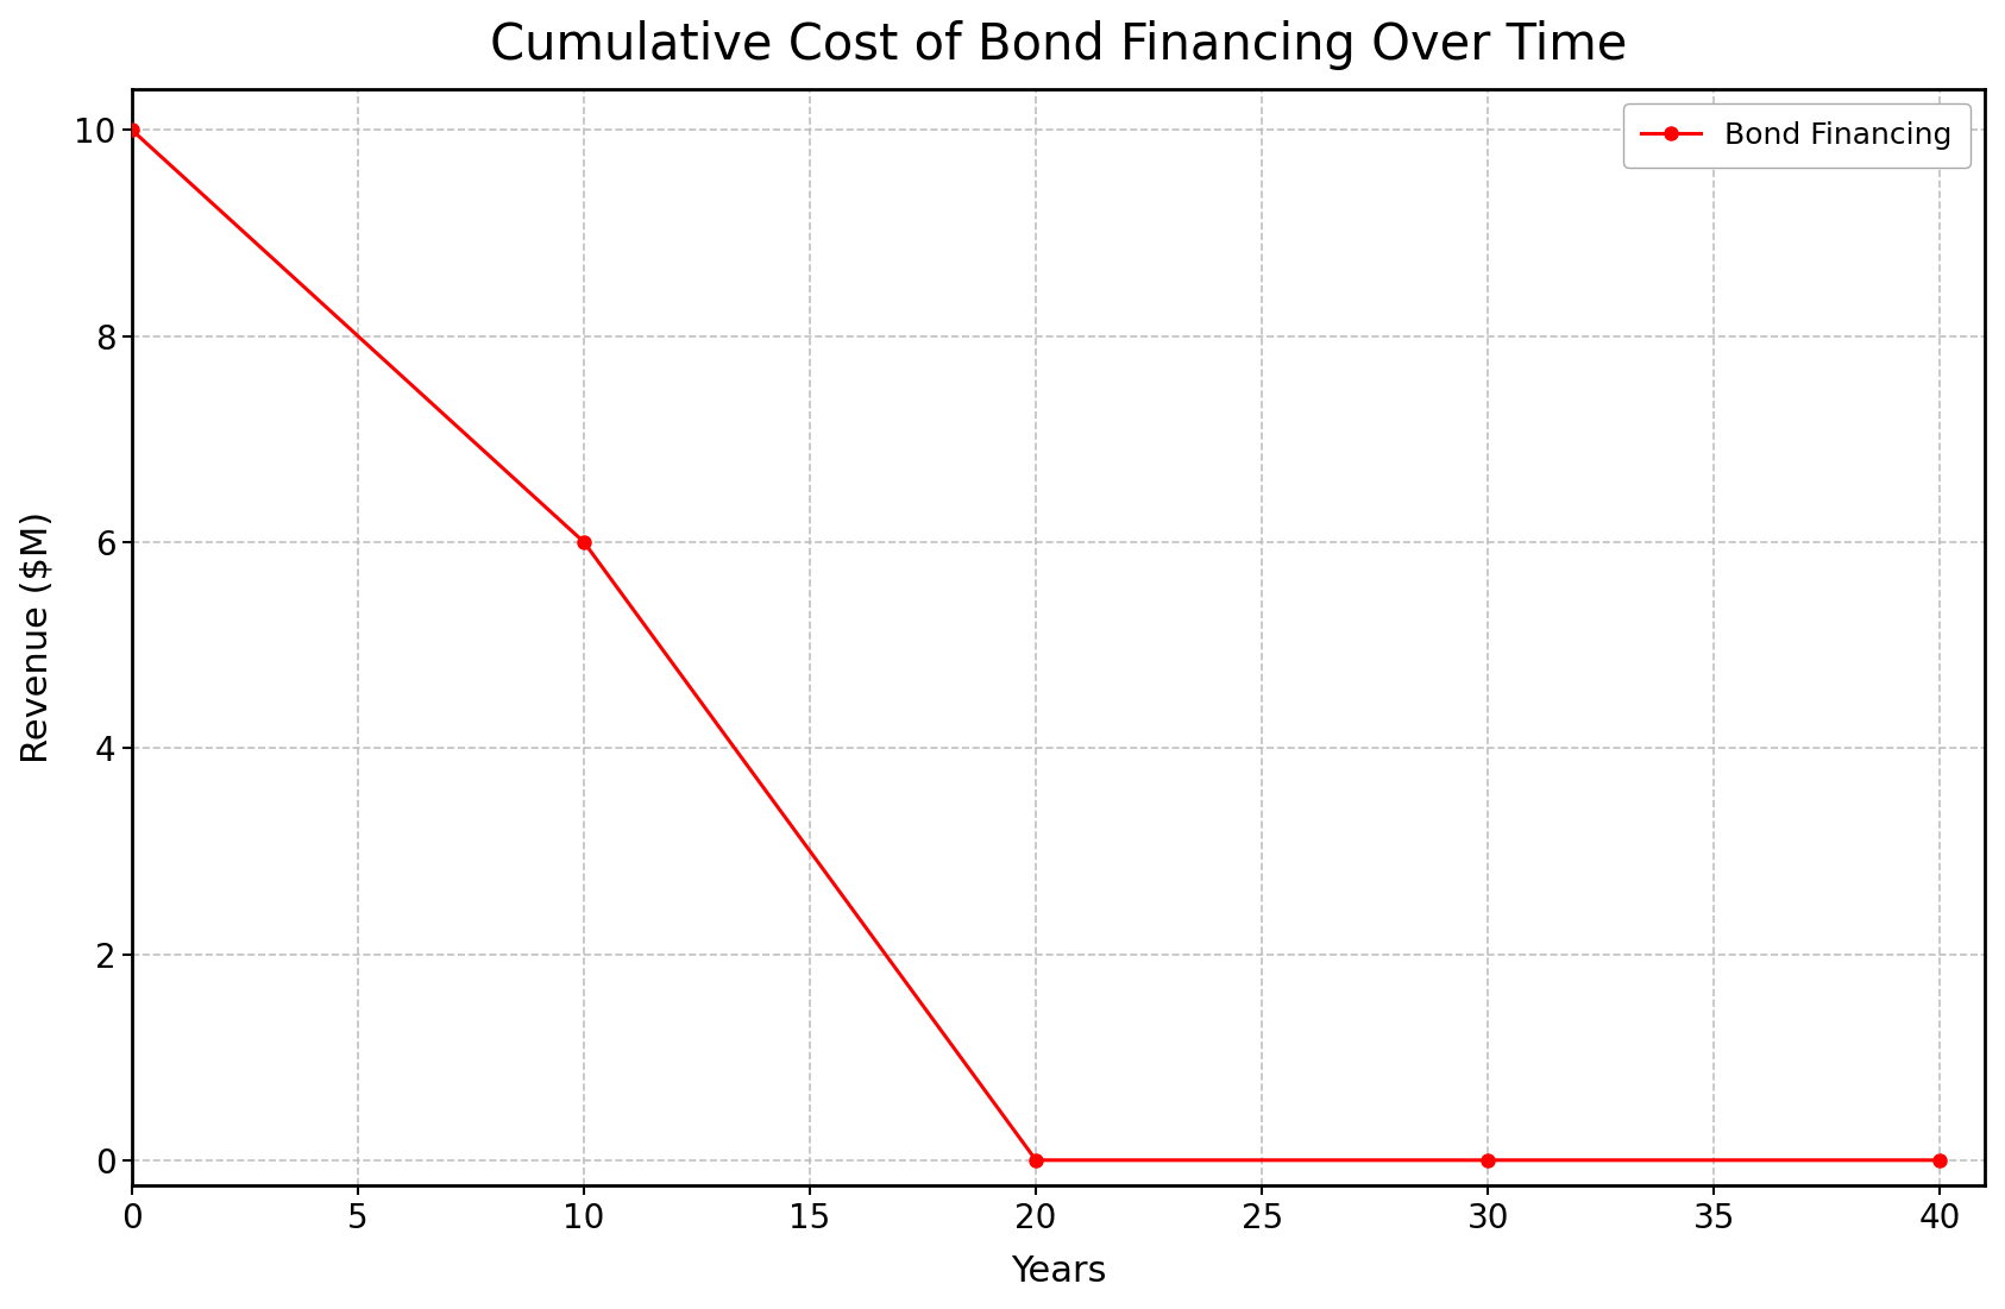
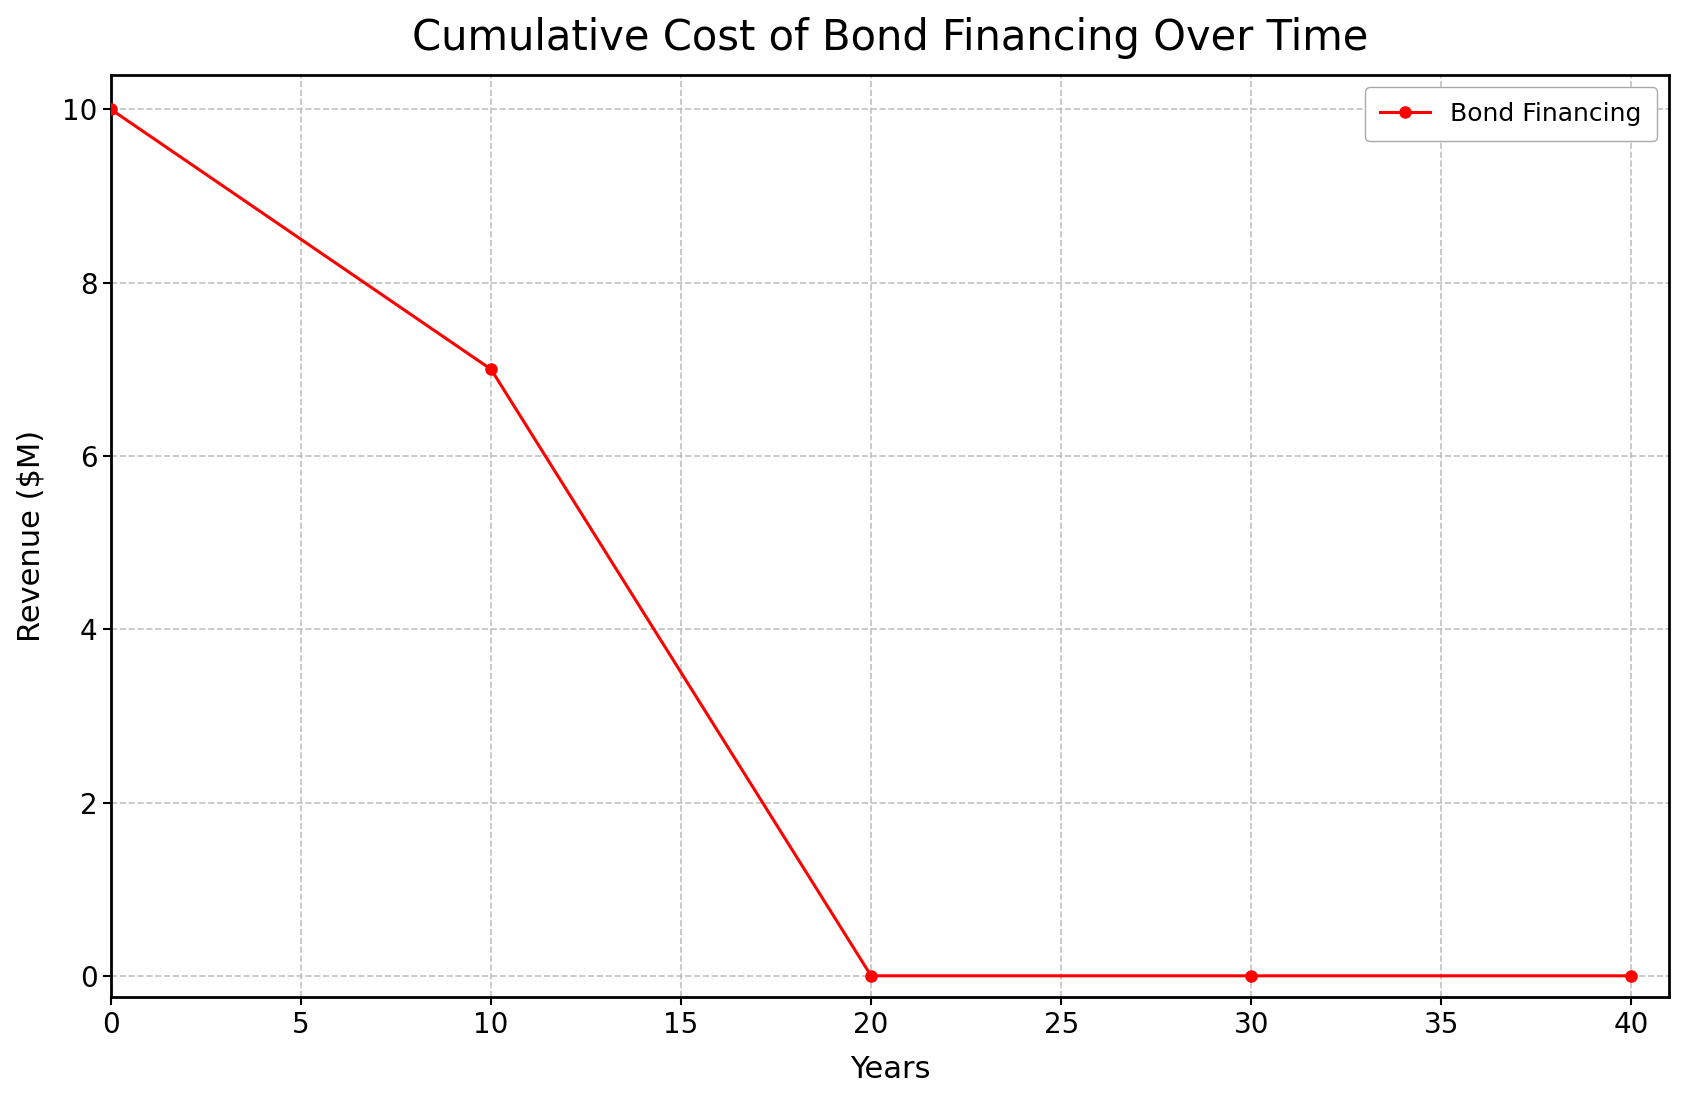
10: 6 -> 7
